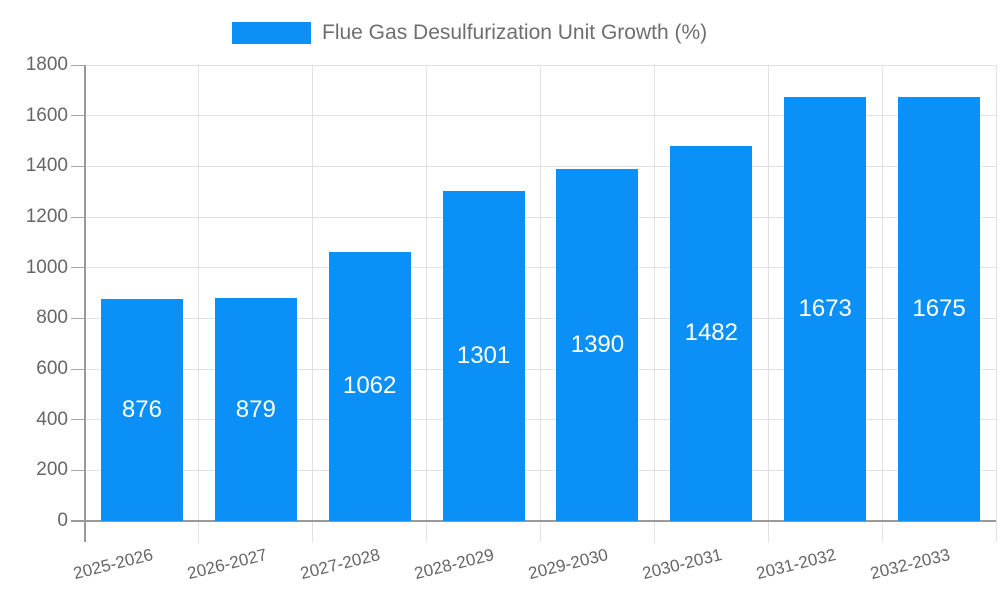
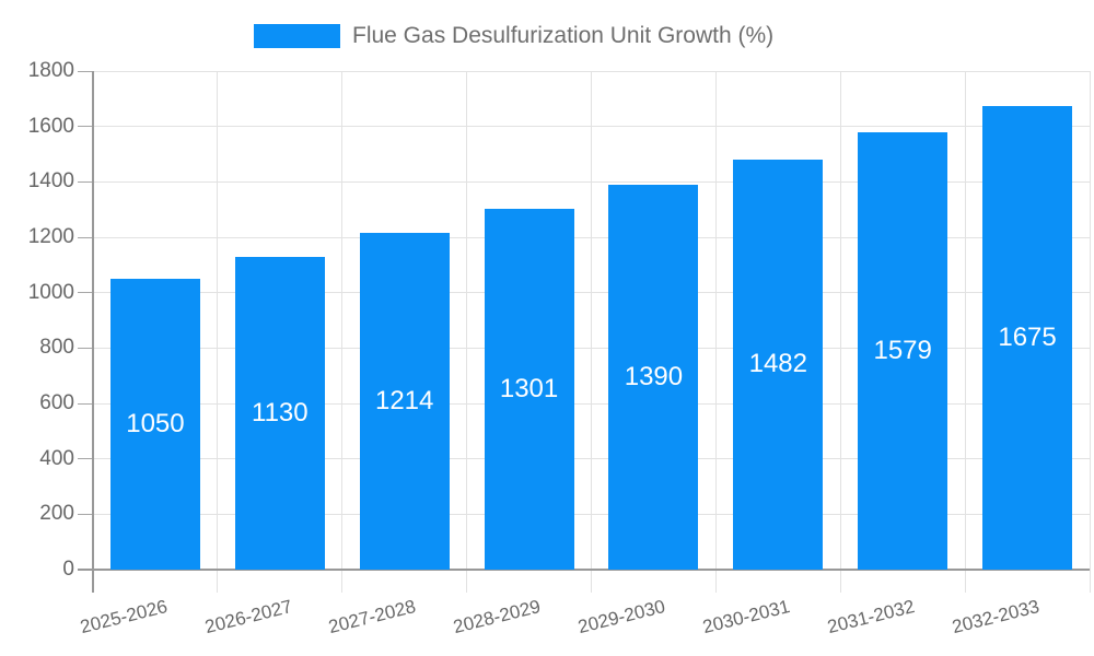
2025-2026: 876 -> 1050
2026-2027: 879 -> 1130
2027-2028: 1062 -> 1214
2031-2032: 1673 -> 1579
